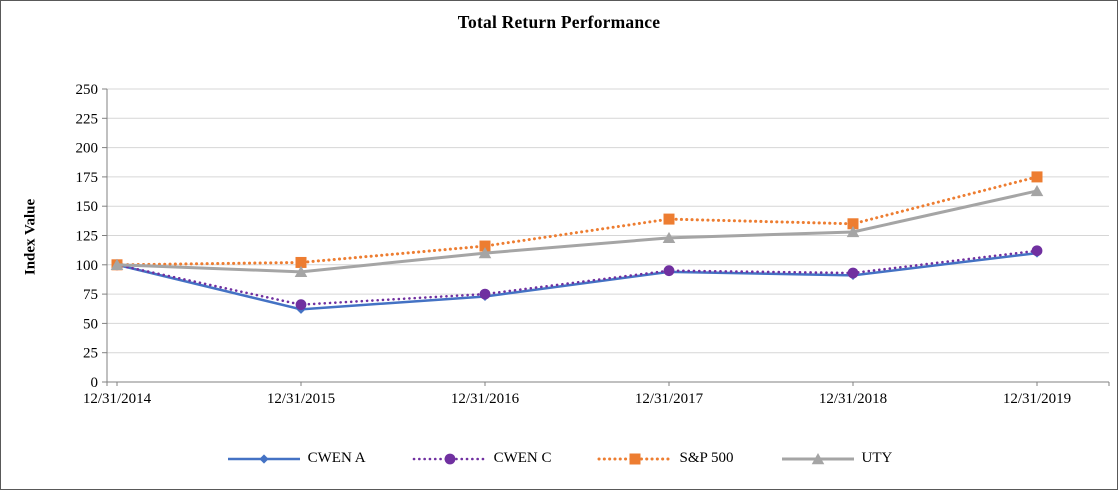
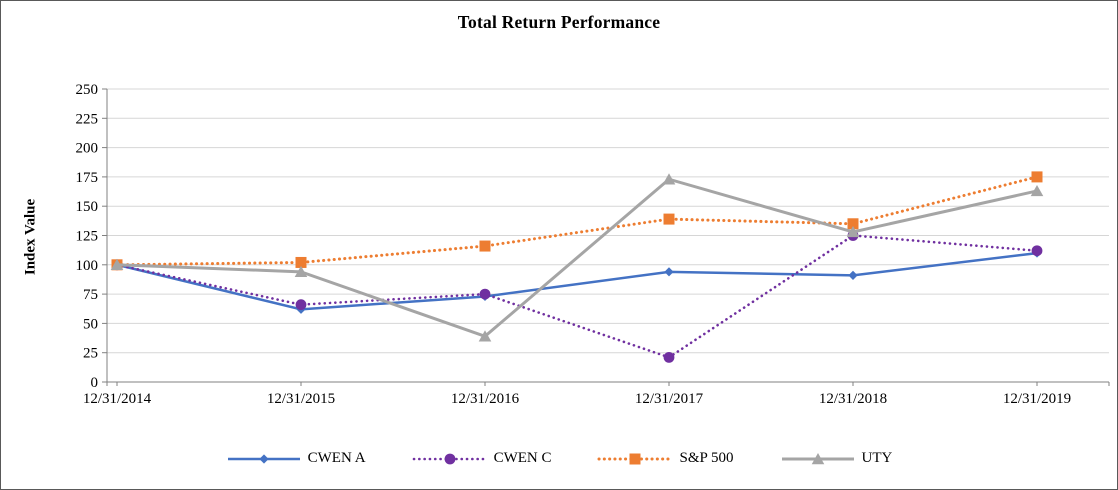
UTY/12/31/2016: 110 -> 39
CWEN C/12/31/2017: 95 -> 21
UTY/12/31/2017: 123 -> 173
CWEN C/12/31/2018: 93 -> 125
